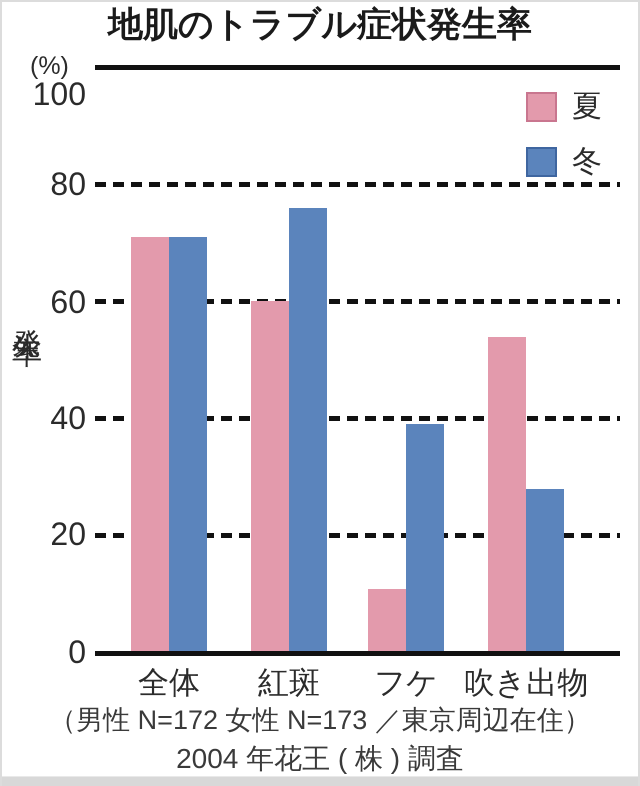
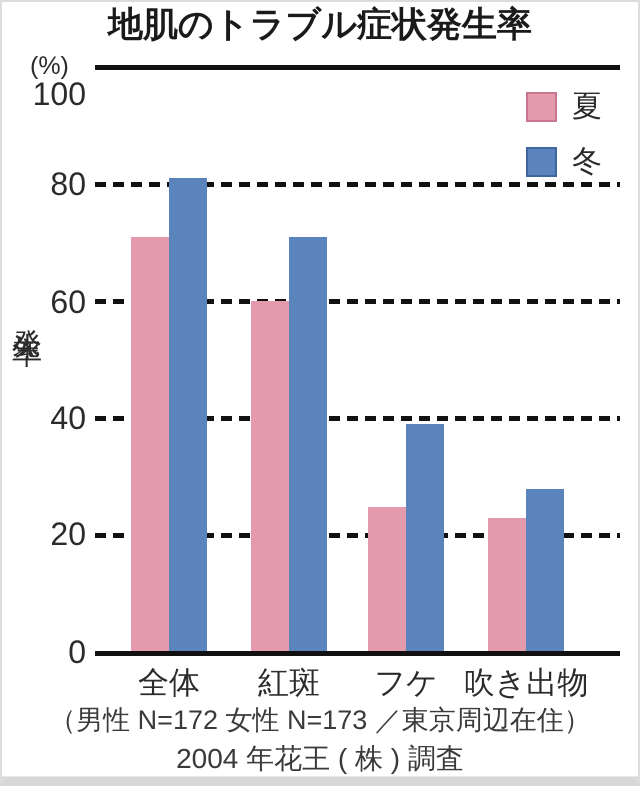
冬/全体: 71 -> 81
冬/紅斑: 76 -> 71
夏/フケ: 11 -> 25
夏/吹き出物: 54 -> 23
